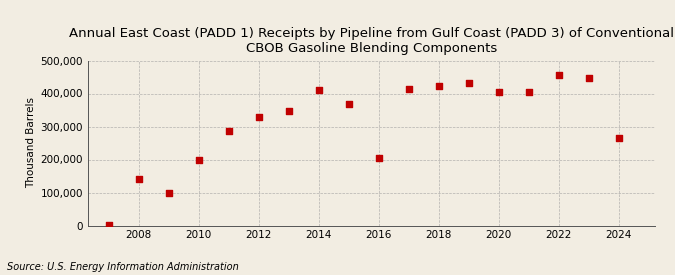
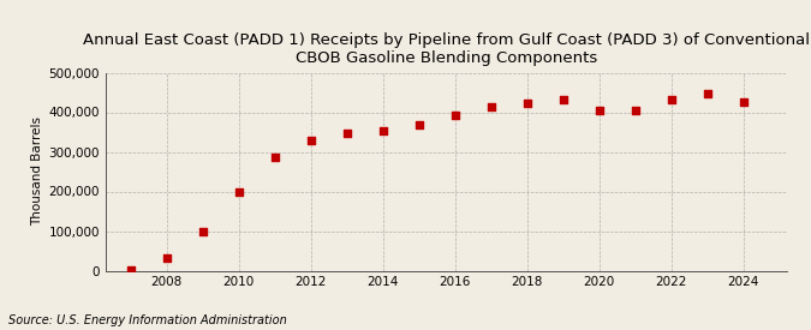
2008: 140,000 -> 33,000
2014: 410,000 -> 352,000
2016: 205,000 -> 393,000
2022: 455,000 -> 432,000
2024: 265,000 -> 427,000
